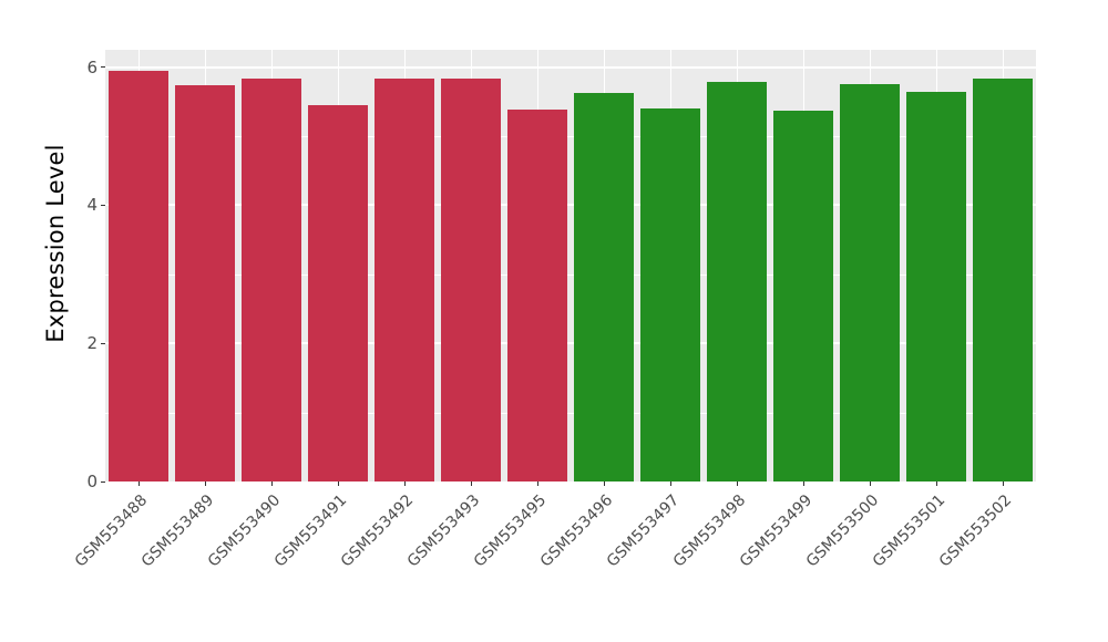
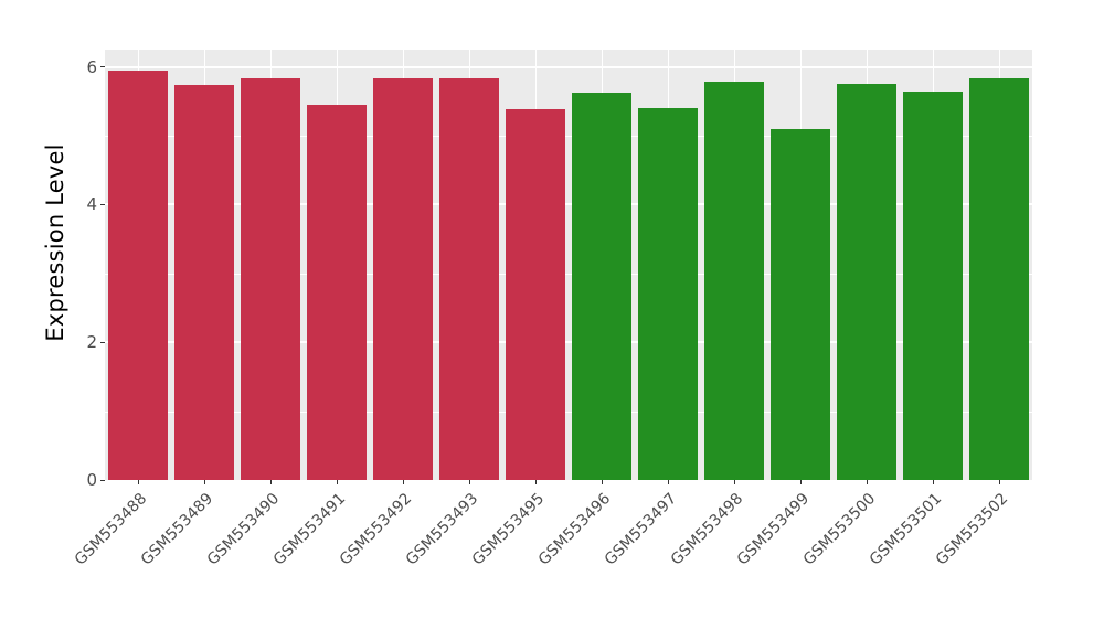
GSM553499: 5.4 -> 5.1
